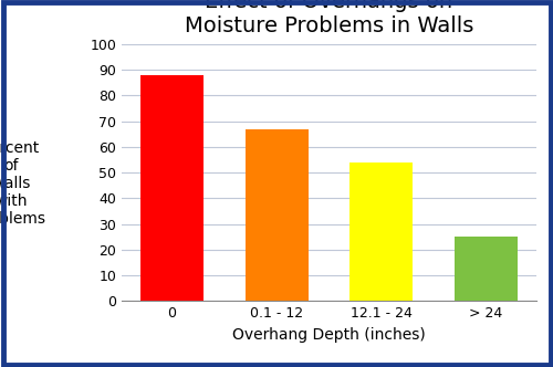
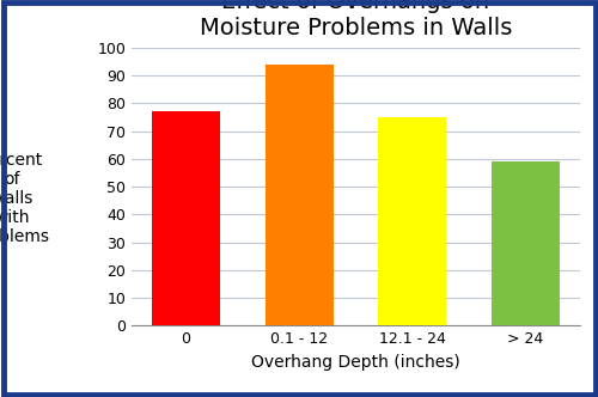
0: 88 -> 77
0.1 - 12: 67 -> 94
12.1 - 24: 54 -> 75
> 24: 25 -> 59
